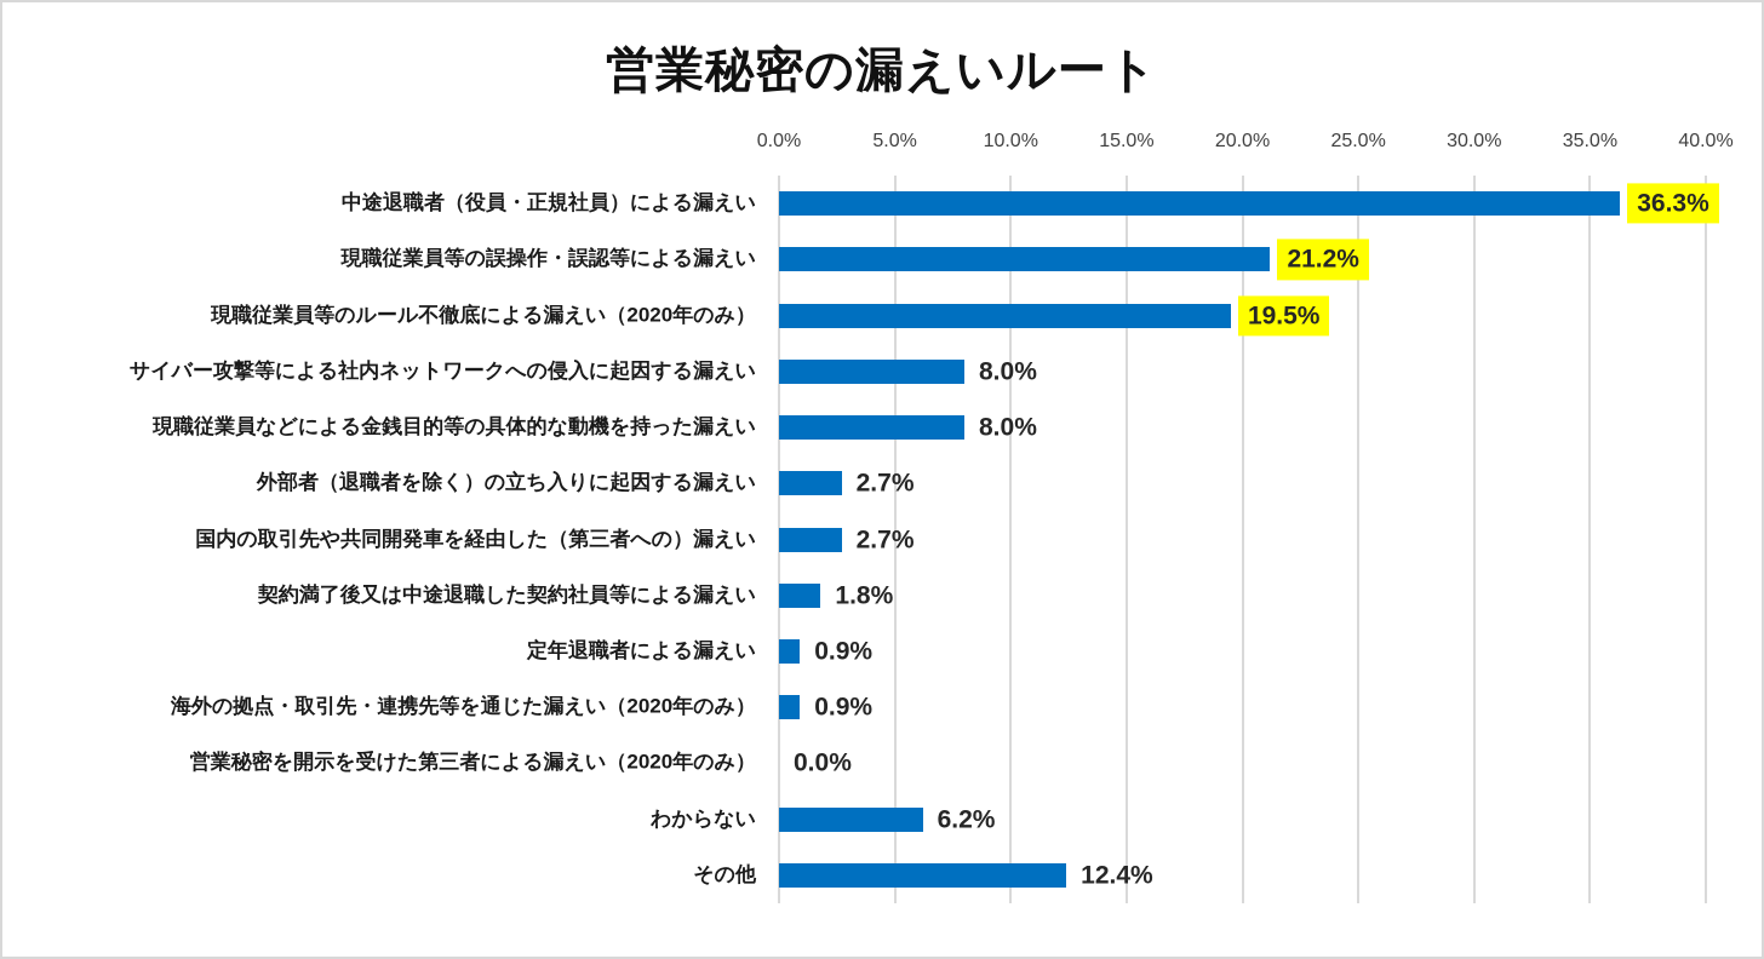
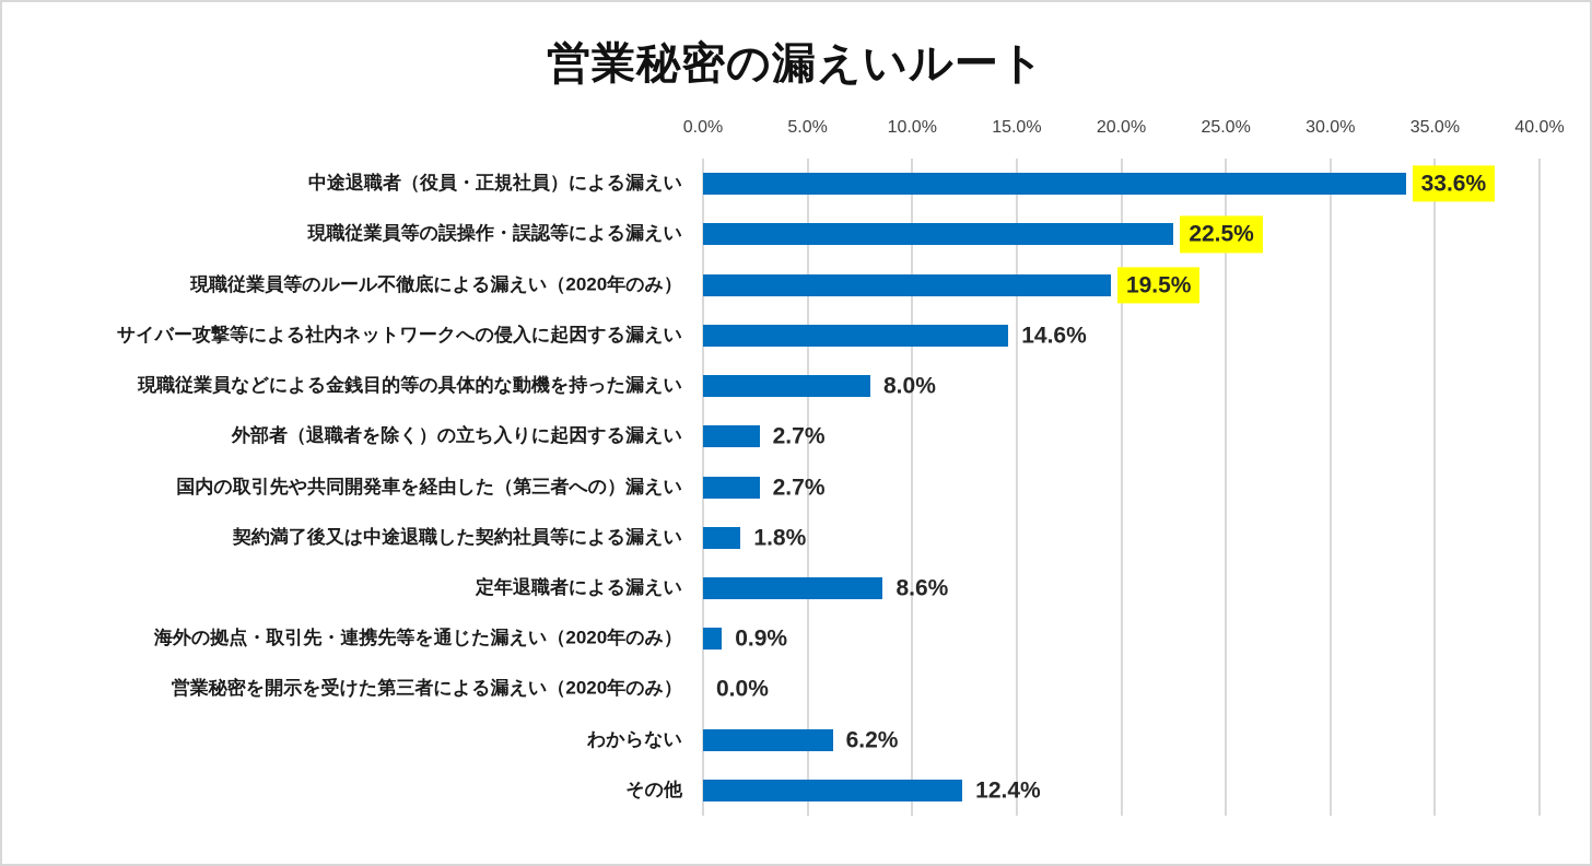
中途退職者（役員・正規社員）による漏えい: 36.3% -> 33.6%
現職従業員等の誤操作・誤認等による漏えい: 21.2% -> 22.5%
サイバー攻撃等による社内ネットワークへの侵入に起因する漏えい: 8.0% -> 14.6%
定年退職者による漏えい: 0.9% -> 8.6%
